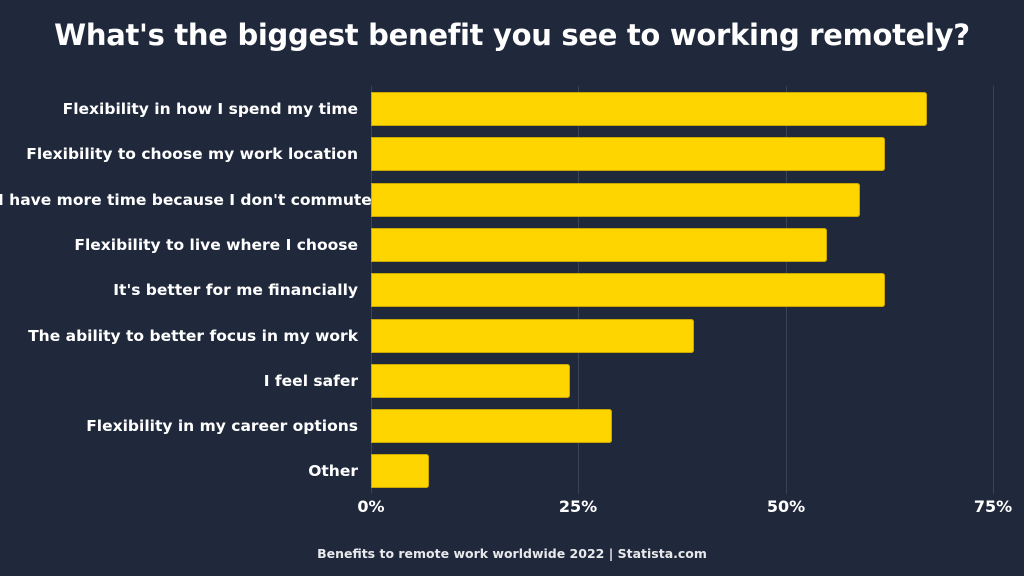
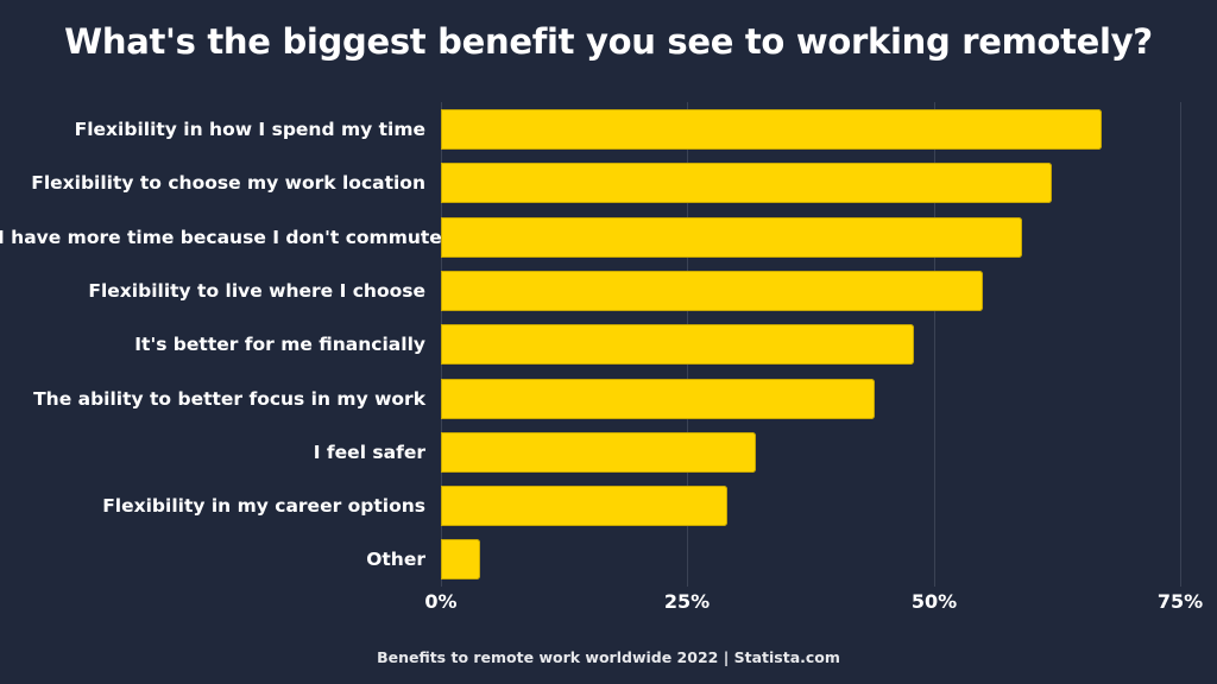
It's better for me financially: 62% -> 48%
The ability to better focus in my work: 39% -> 44%
I feel safer: 24% -> 32%
Other: 7% -> 4%
